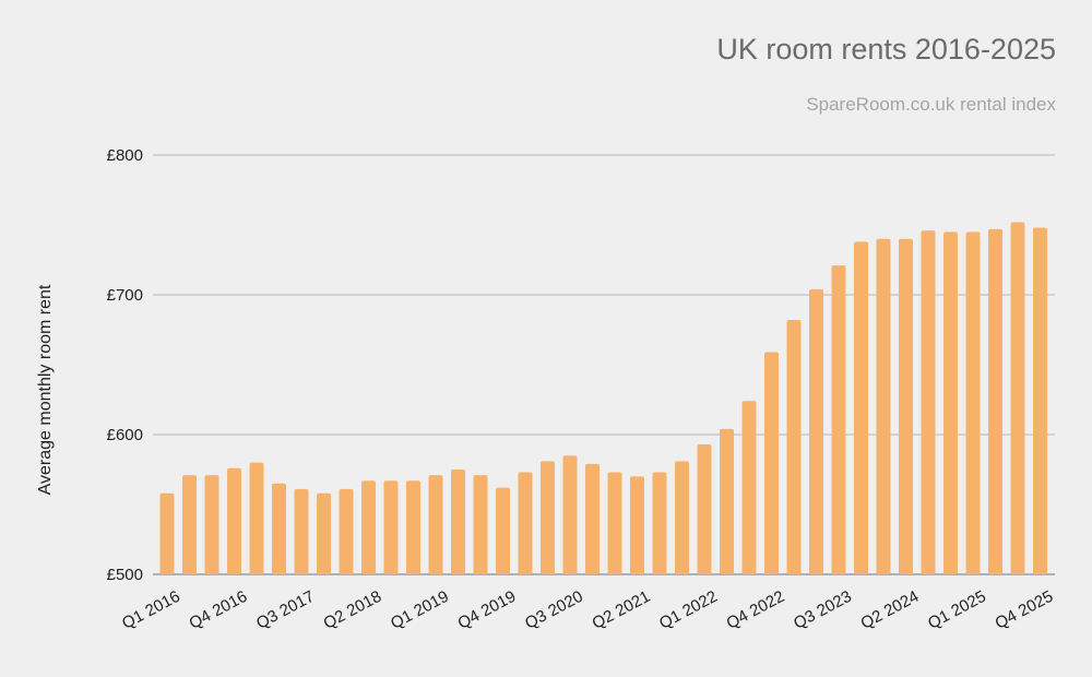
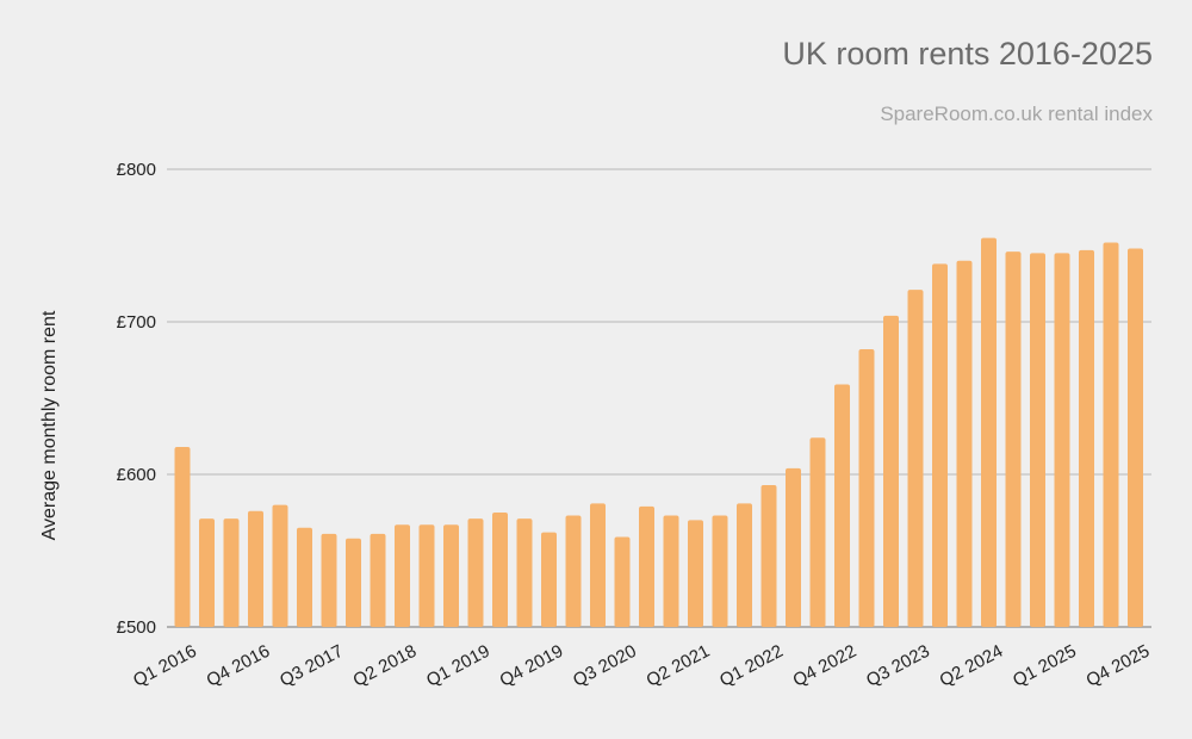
Q1 2016: £558 -> £618
Q3 2020: £585 -> £559
Q2 2024: £740 -> £755
